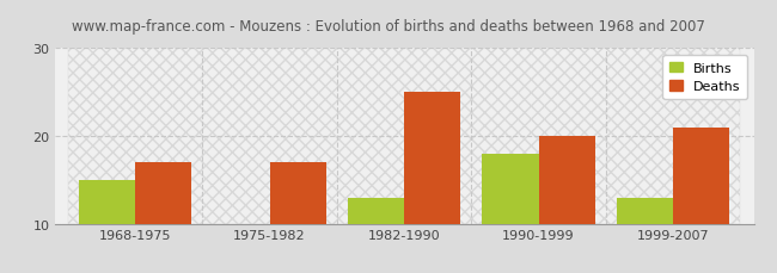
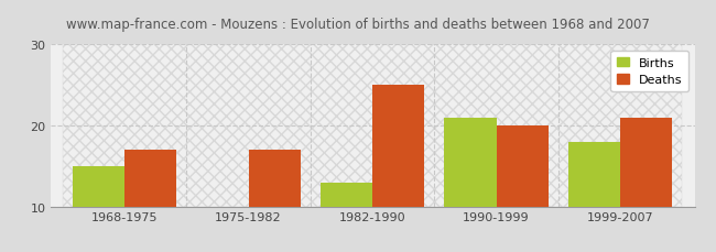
Births/1990-1999: 18.0 -> 21.0
Births/1999-2007: 13.0 -> 18.0
